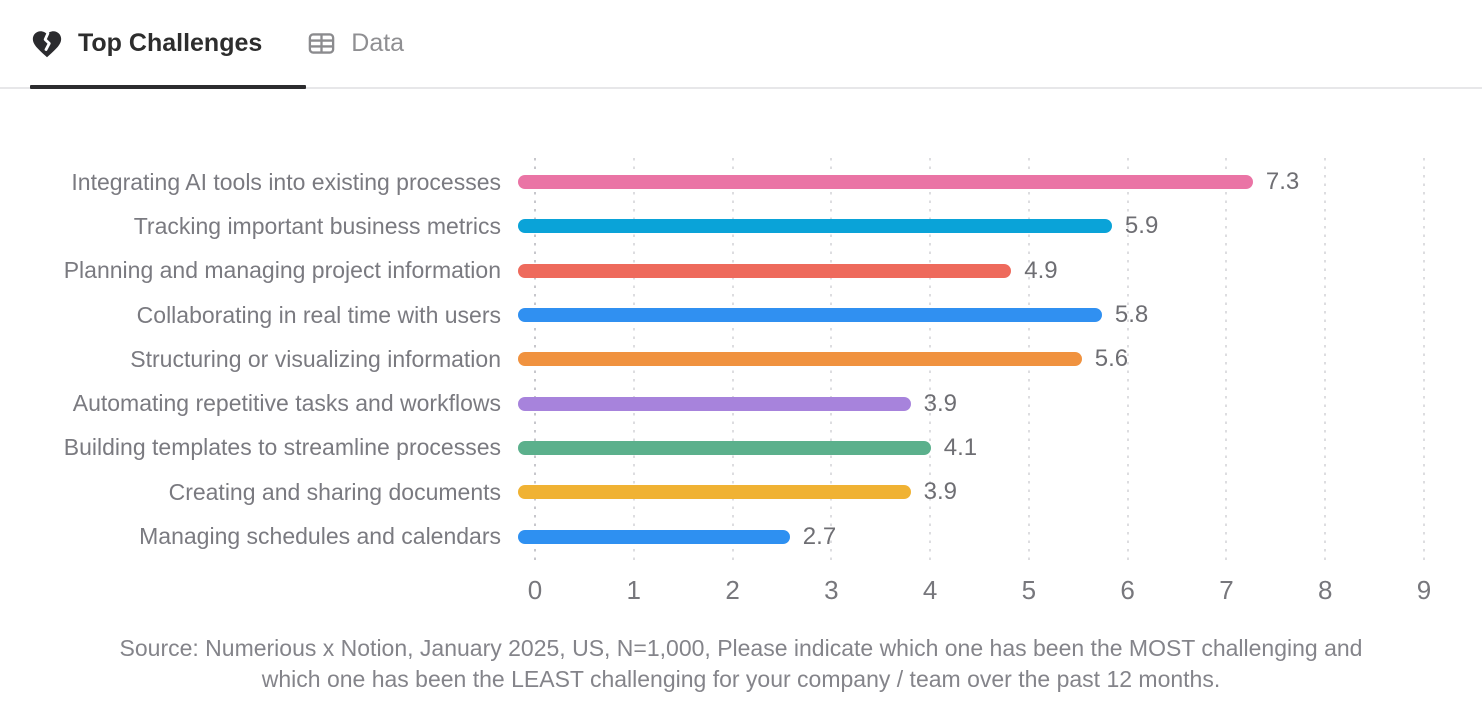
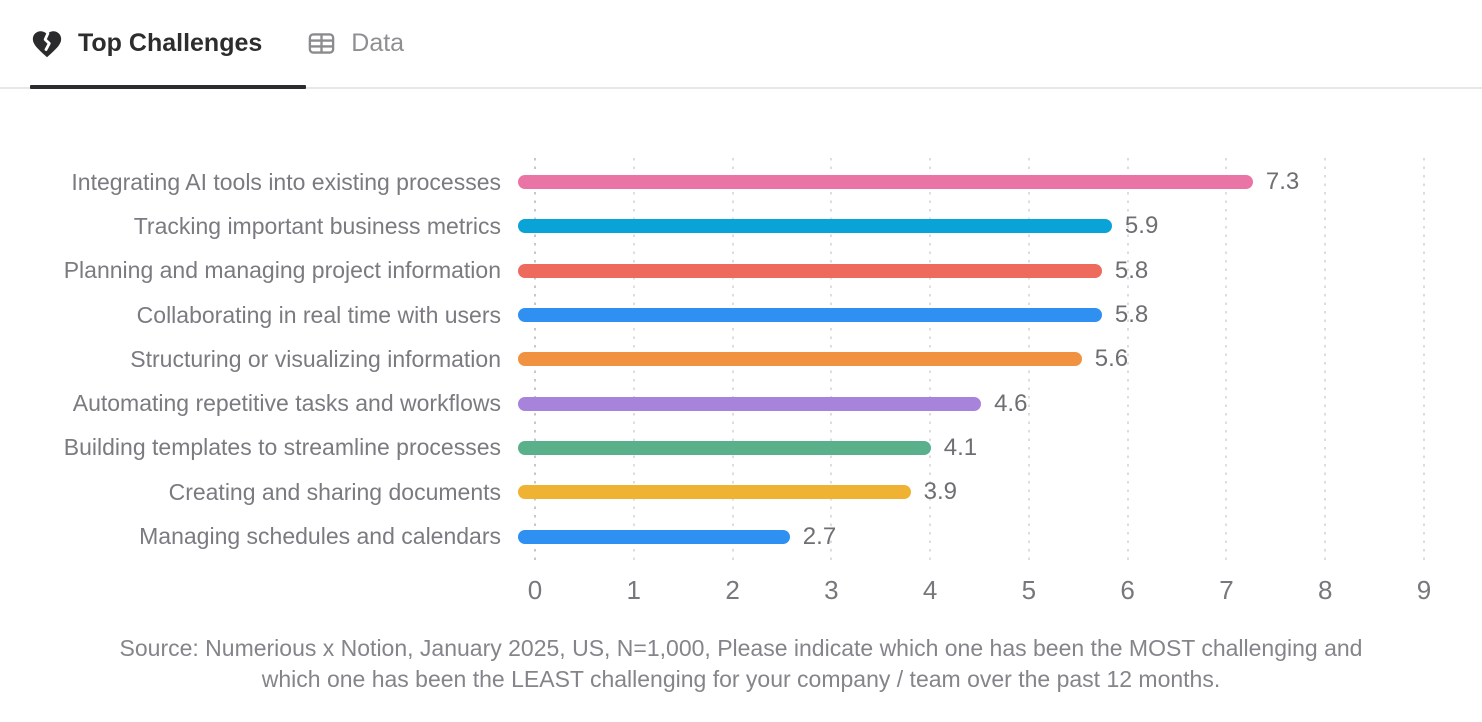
Planning and managing project information: 4.9 -> 5.8
Automating repetitive tasks and workflows: 3.9 -> 4.6
